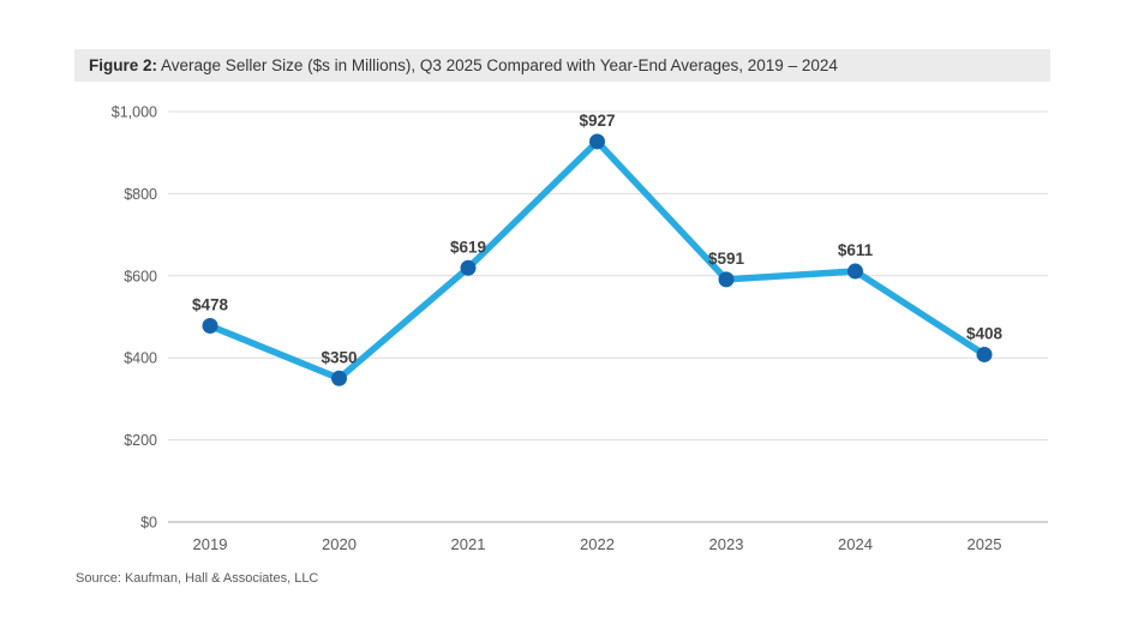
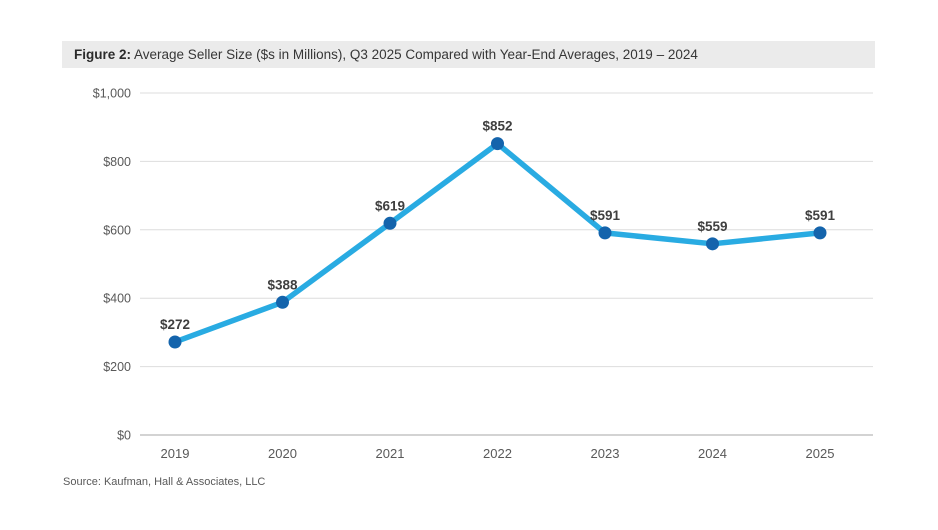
2019: $478 -> $272
2020: $350 -> $388
2022: $927 -> $852
2024: $611 -> $559
2025: $408 -> $591
